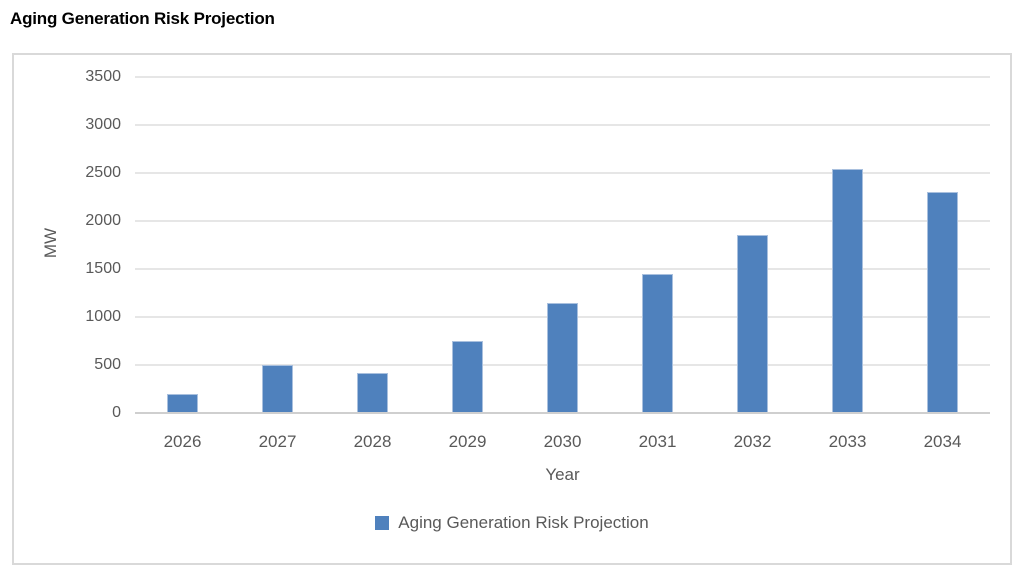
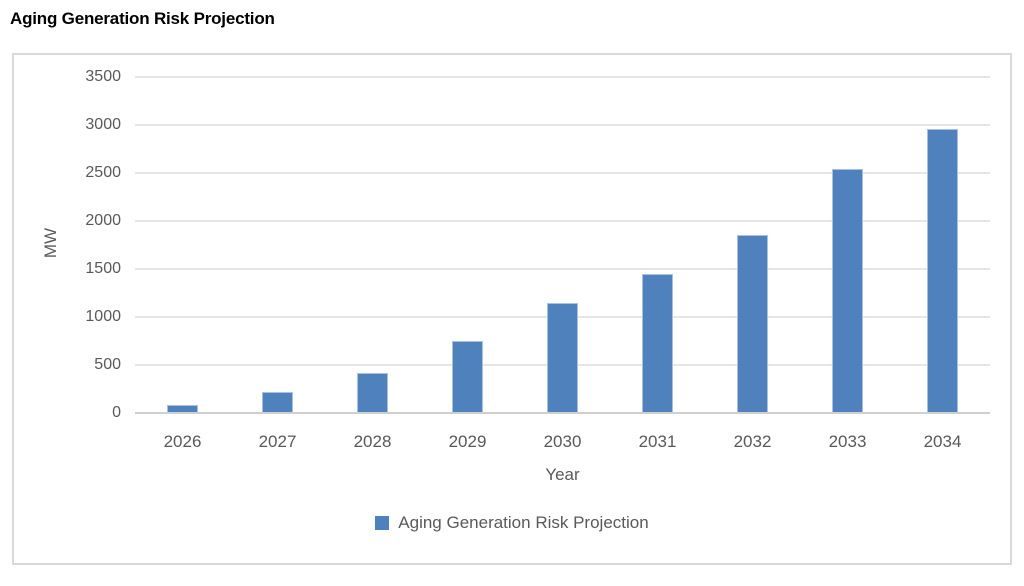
2026: 200 -> 100
2027: 500 -> 200
2034: 2300 -> 3000
